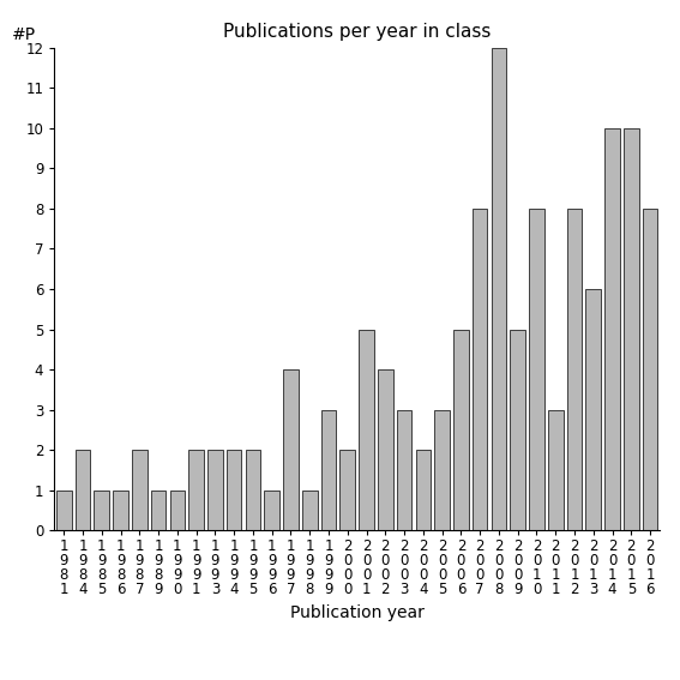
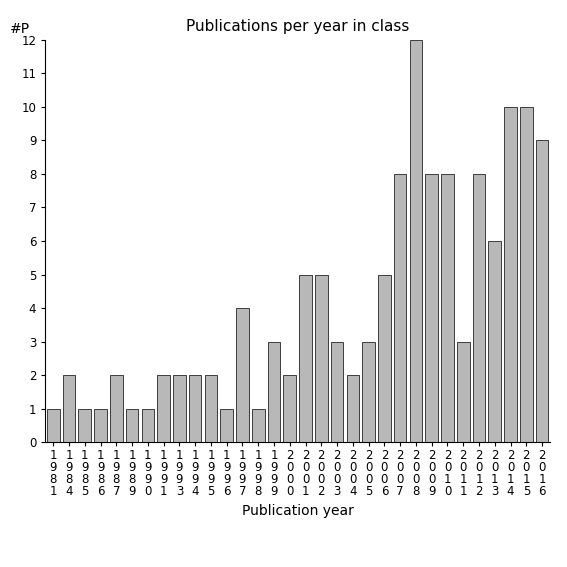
2 0 0 2: 4 -> 5
2 0 0 9: 5 -> 8
2 0 1 6: 8 -> 9
